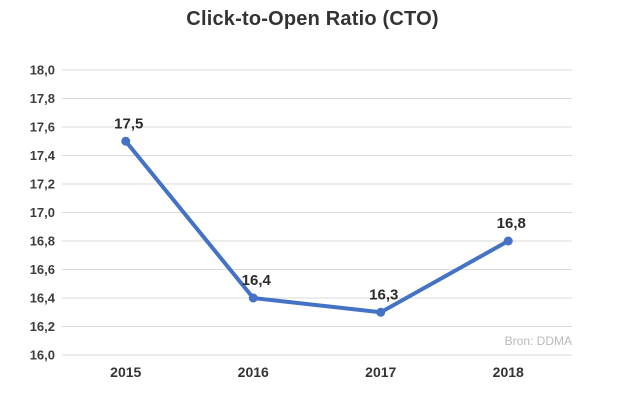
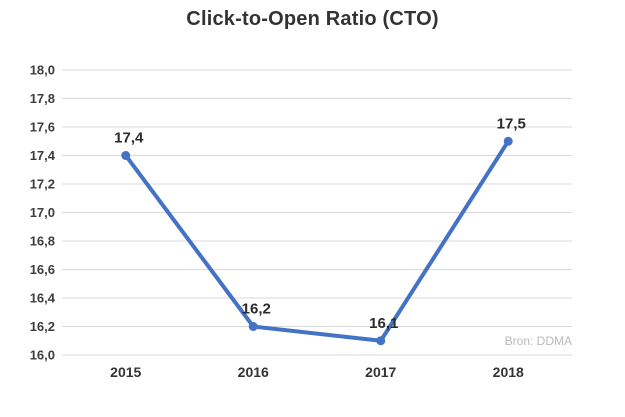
2015: 17,5 -> 17,4
2016: 16,4 -> 16,2
2017: 16,3 -> 16,1
2018: 16,8 -> 17,5
